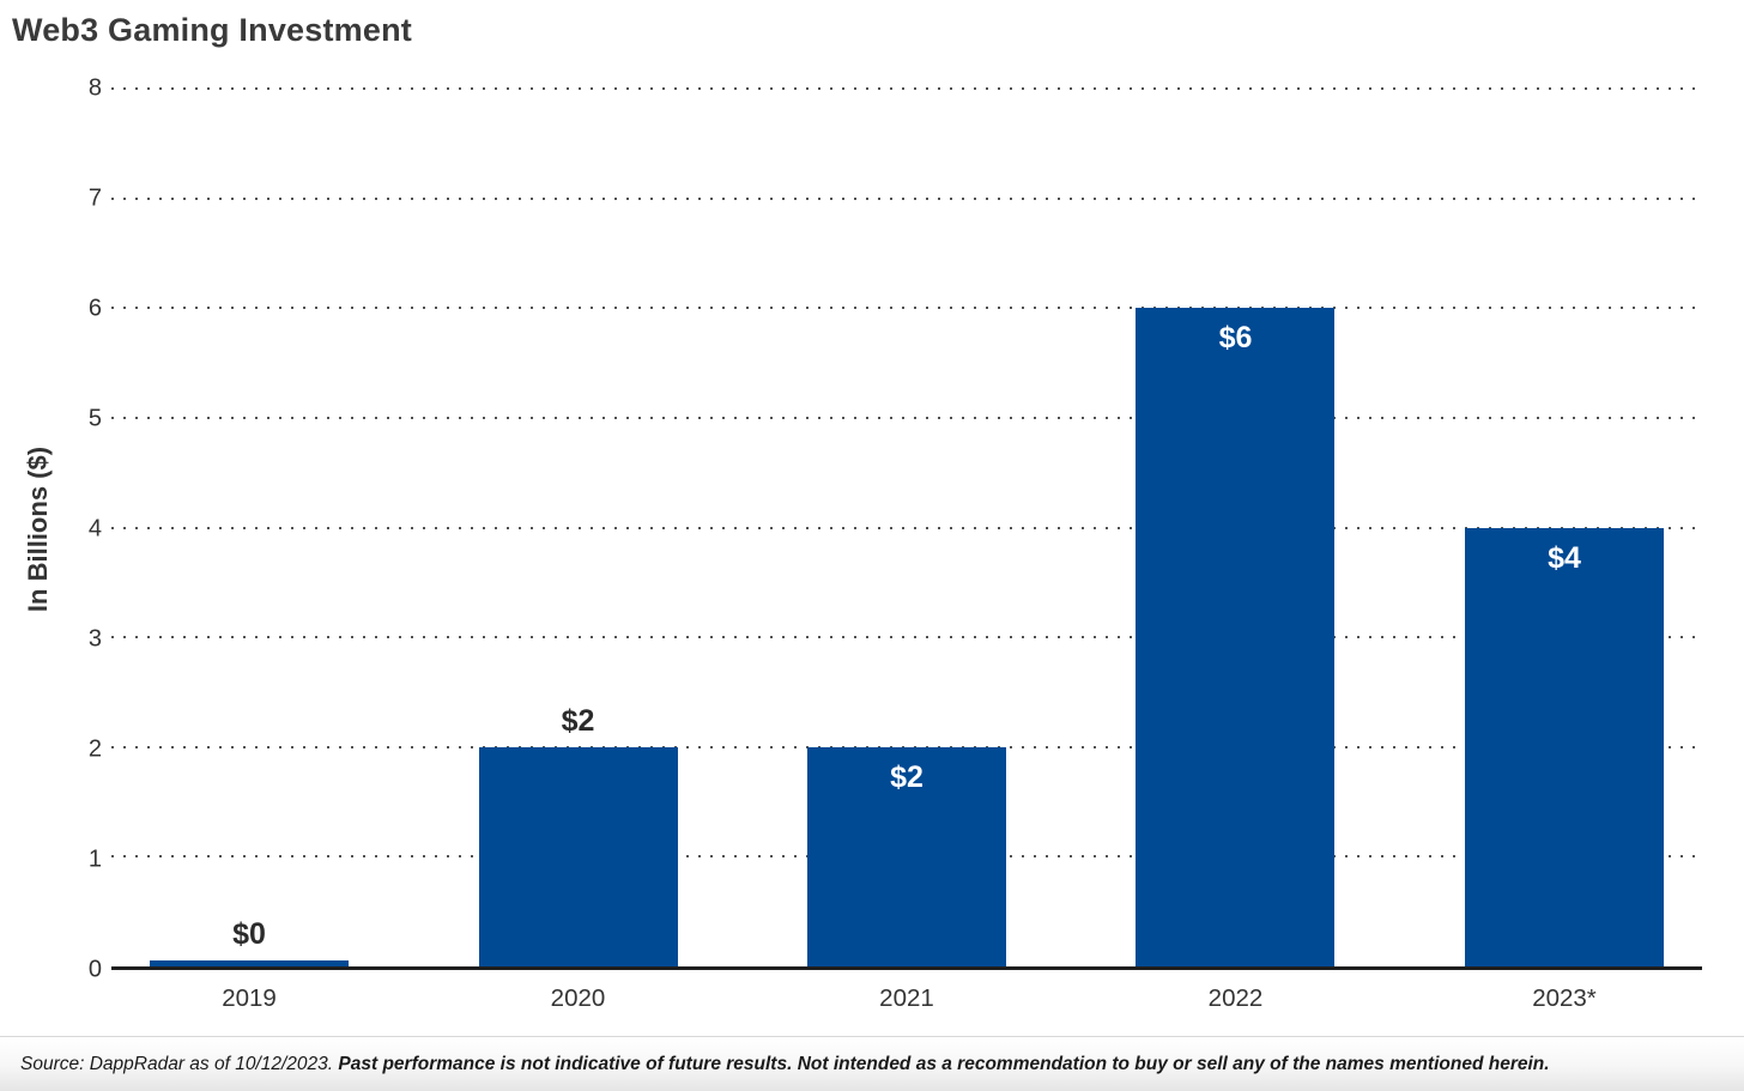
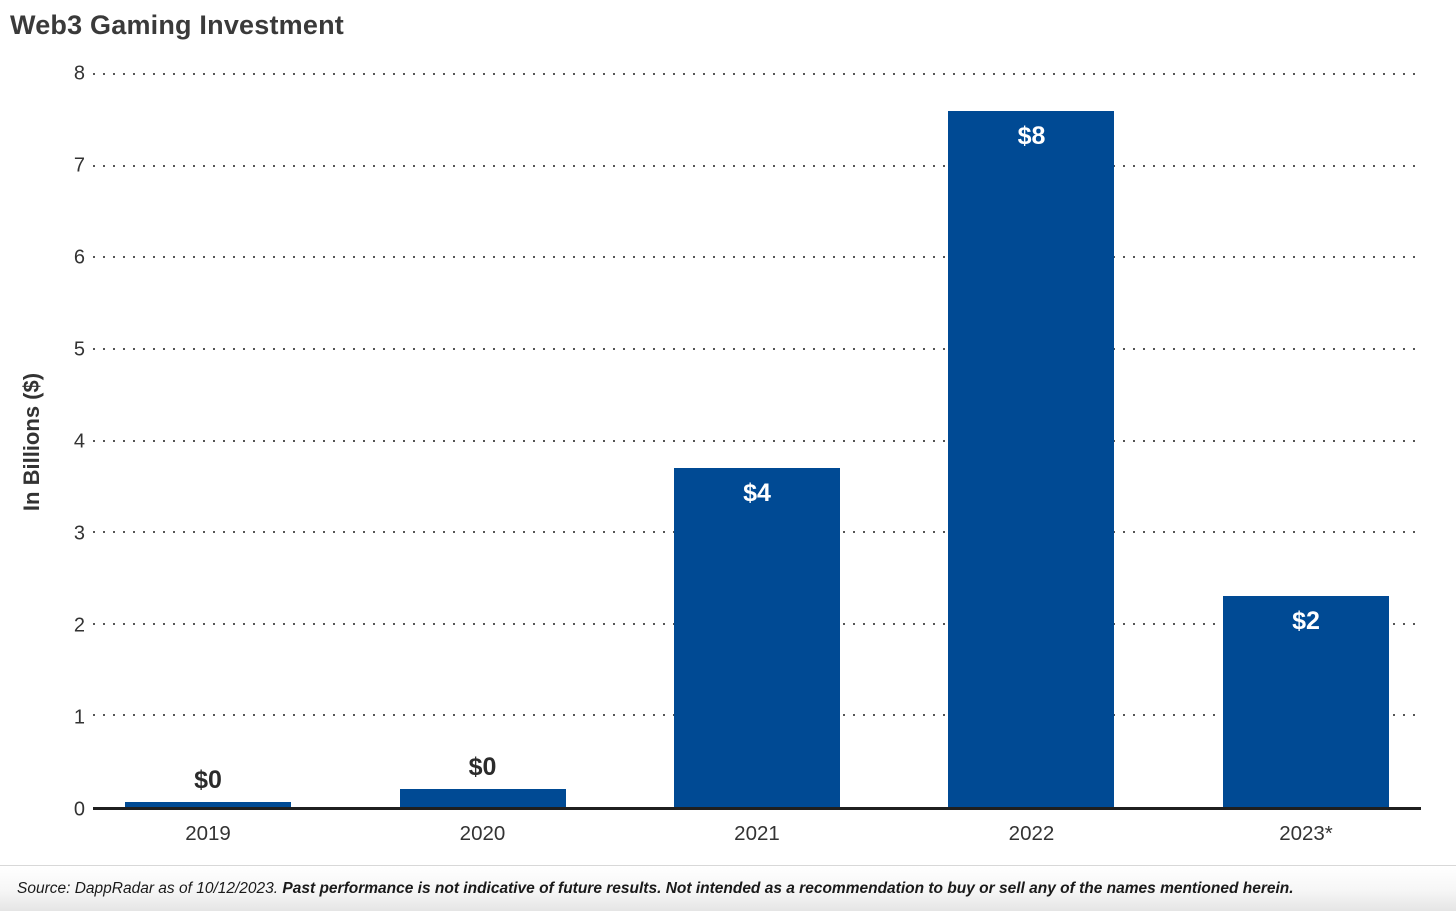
2020: $2 -> $0
2021: $2 -> $4
2022: $6 -> $8
2023*: $4 -> $2
